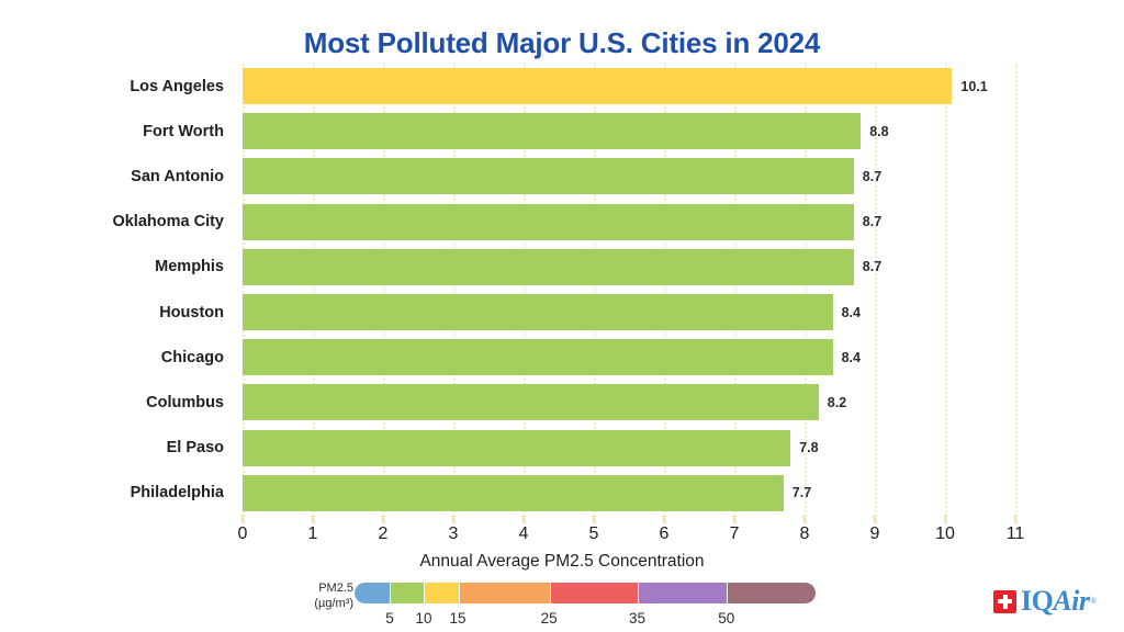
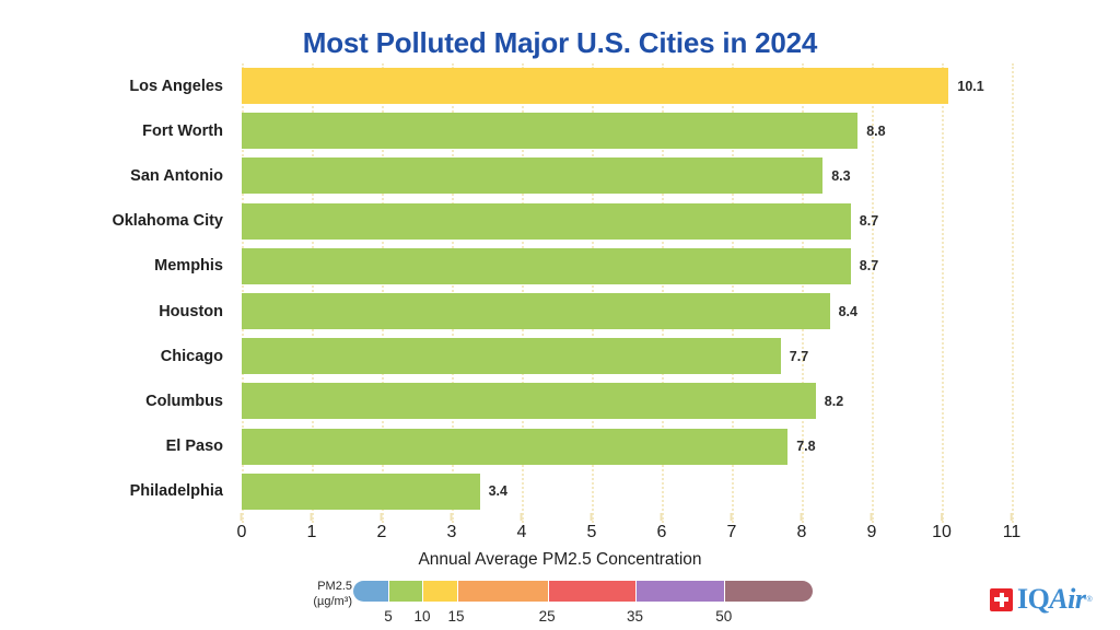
San Antonio: 8.7 -> 8.3
Chicago: 8.4 -> 7.7
Philadelphia: 7.7 -> 3.4
